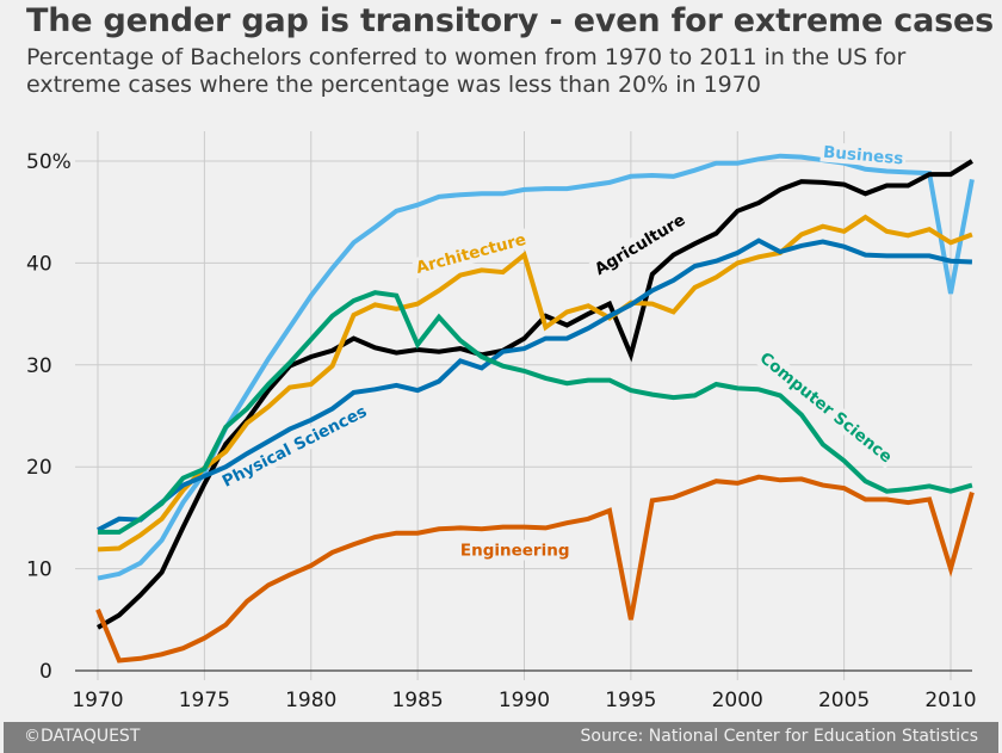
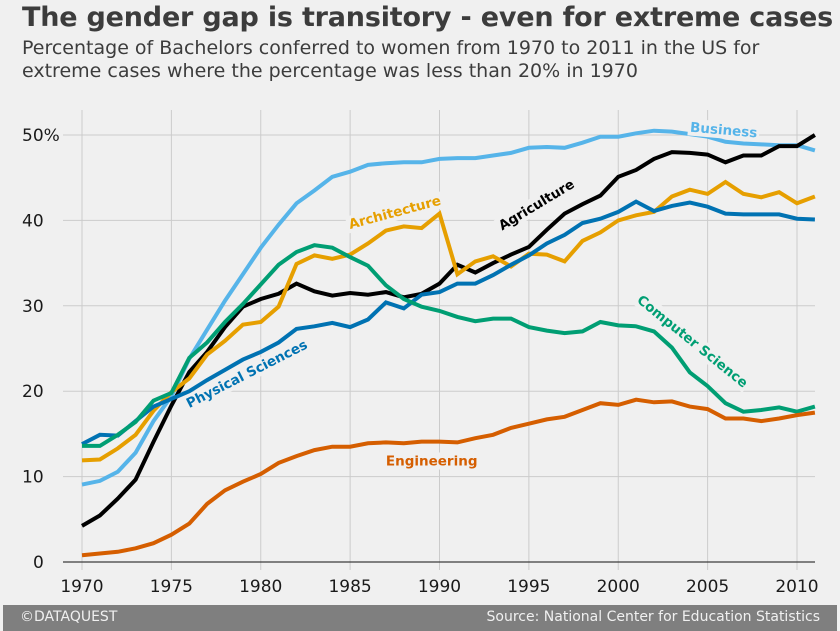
Engineering/1970: 6% -> 1%
Computer Science/1985: 32% -> 36%
Agriculture/1995: 31% -> 37%
Engineering/1995: 5% -> 16%
Business/2010: 37% -> 49%
Engineering/2010: 10% -> 17%
